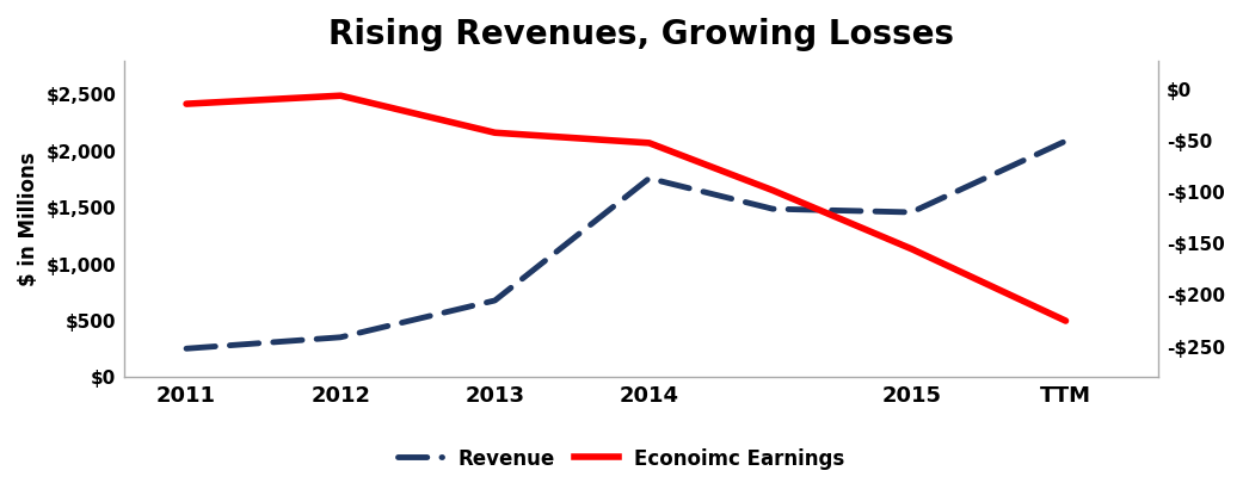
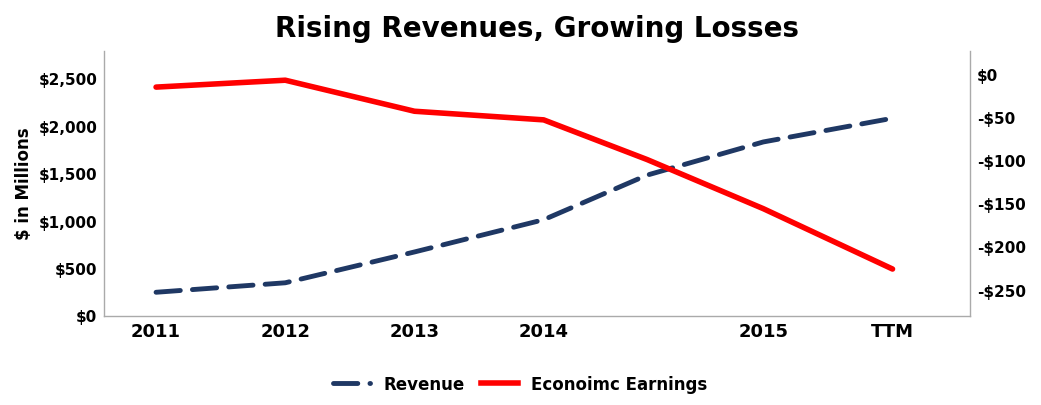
Revenue/2014: $1,760 -> $1,020
Revenue/2015: $1,460 -> $1,840
